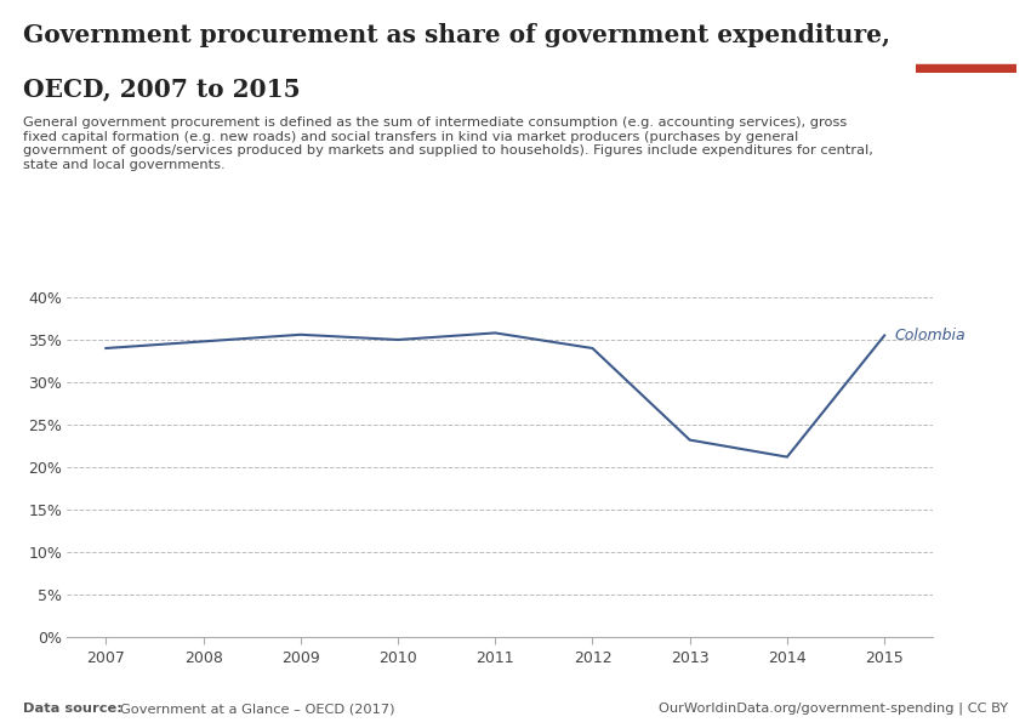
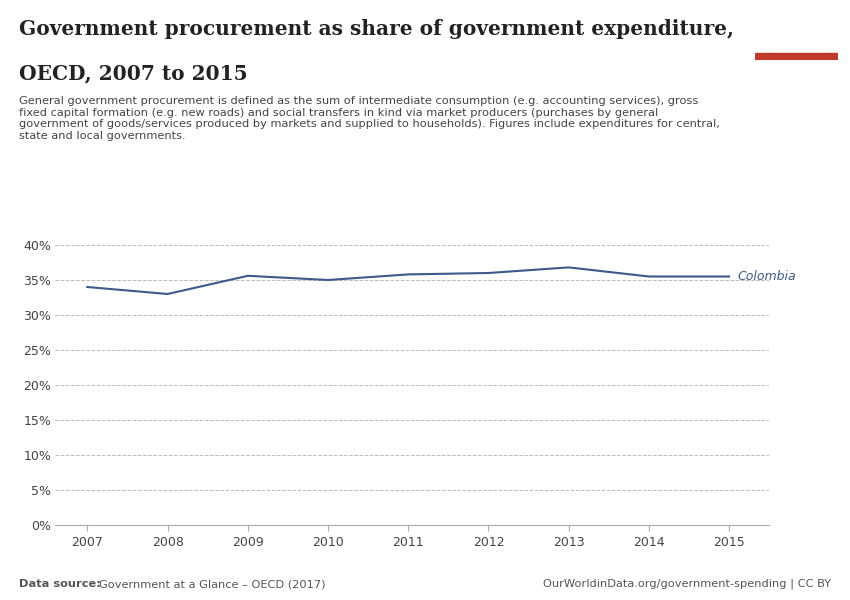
2008: 34.8% -> 33.0%
2012: 34.0% -> 36.0%
2013: 23.2% -> 36.8%
2014: 21.2% -> 35.5%
